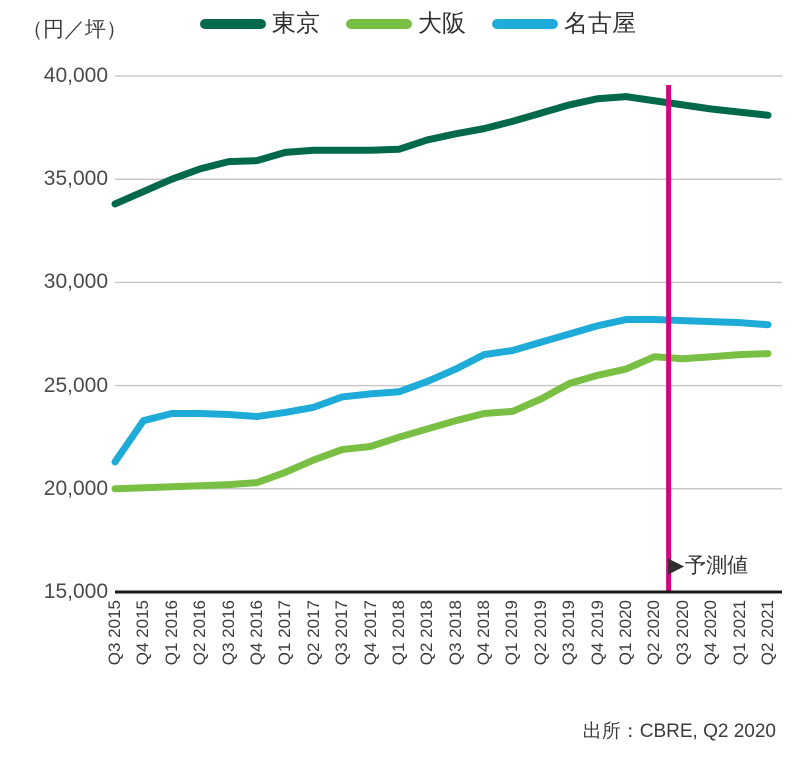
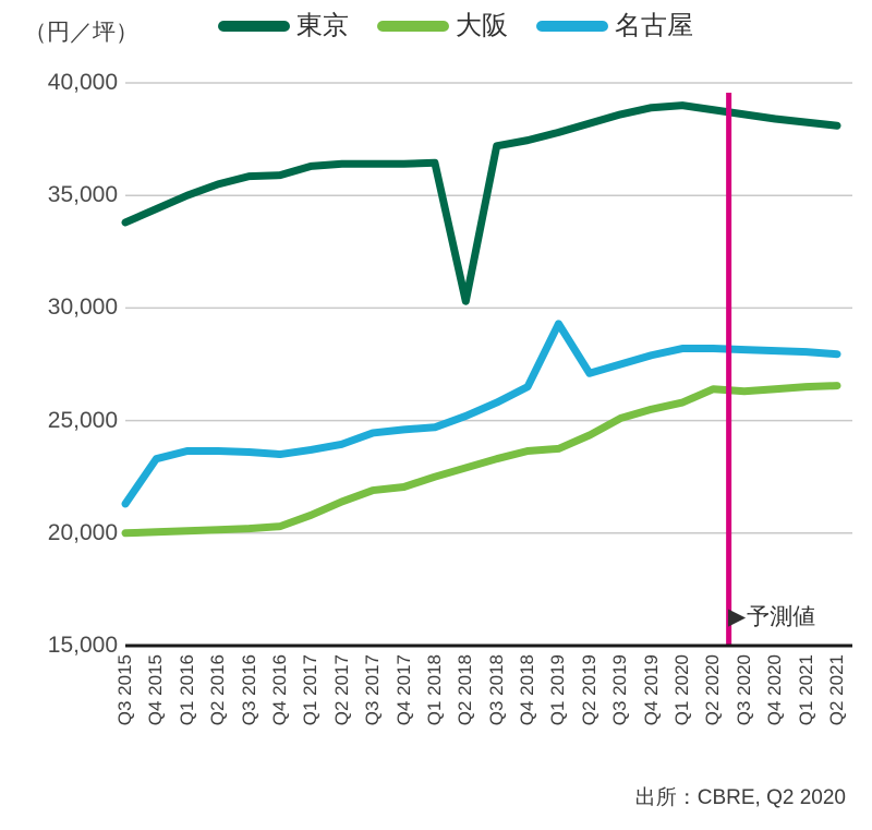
東京/Q2 2018: 36900 -> 30300
名古屋/Q1 2019: 26700 -> 29300
